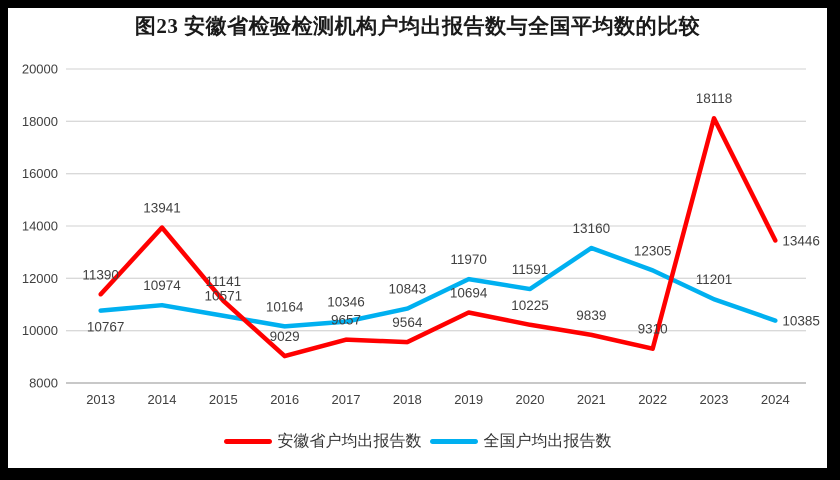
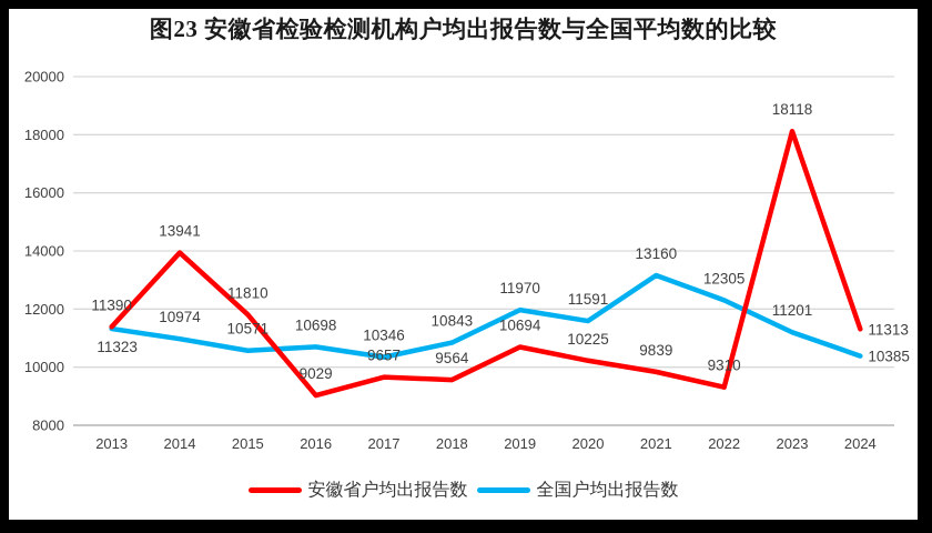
全国户均出报告数/2013: 10767 -> 11323
安徽省户均出报告数/2015: 11141 -> 11810
全国户均出报告数/2016: 10164 -> 10698
安徽省户均出报告数/2024: 13446 -> 11313
